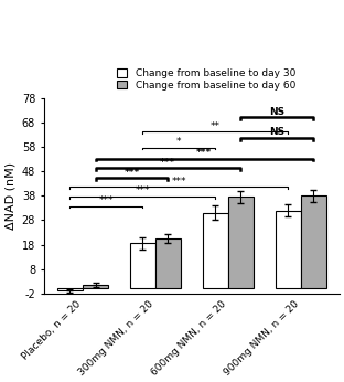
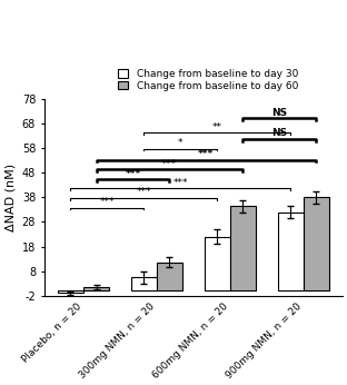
Change from baseline to day 30/300mg NMN, n = 20: 18.5 -> 5.5
Change from baseline to day 60/300mg NMN, n = 20: 20.5 -> 11.5
Change from baseline to day 30/600mg NMN, n = 20: 31.0 -> 22.0
Change from baseline to day 60/600mg NMN, n = 20: 37.5 -> 34.5
